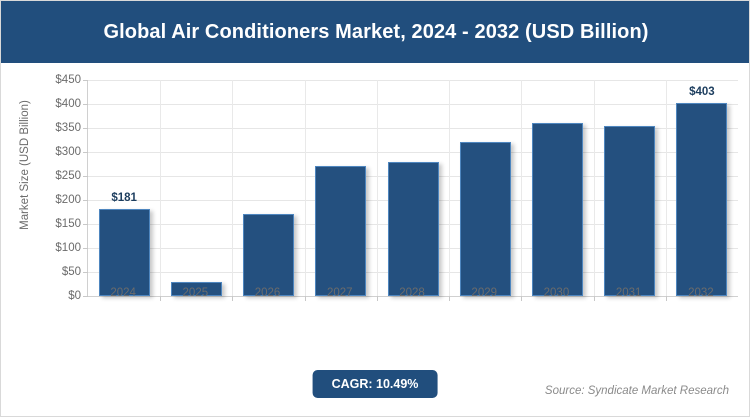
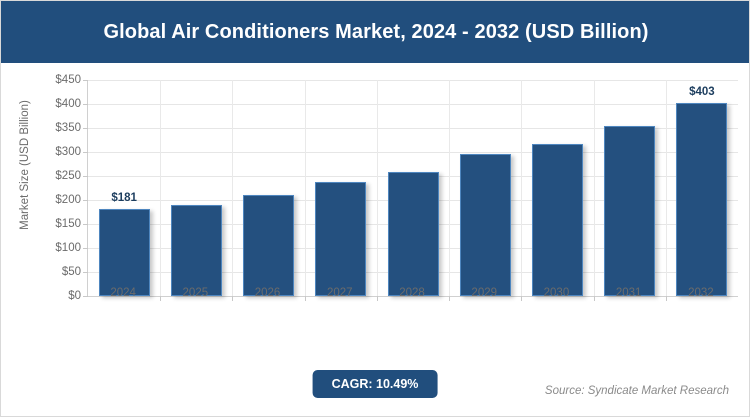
2025: $30 -> $190
2026: $170 -> $210
2027: $270 -> $240
2028: $280 -> $260
2029: $320 -> $300
2030: $360 -> $320
